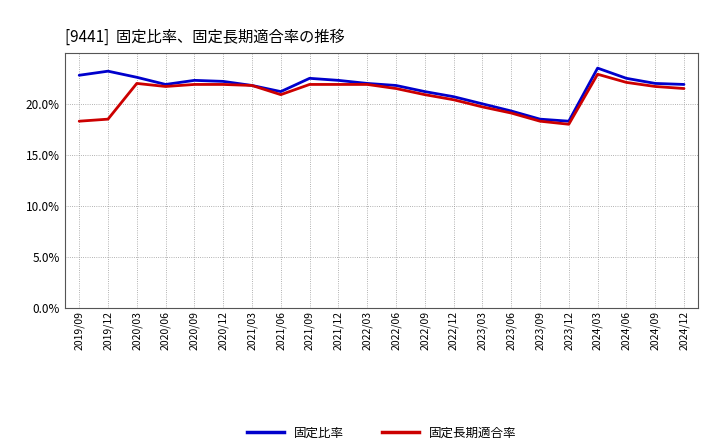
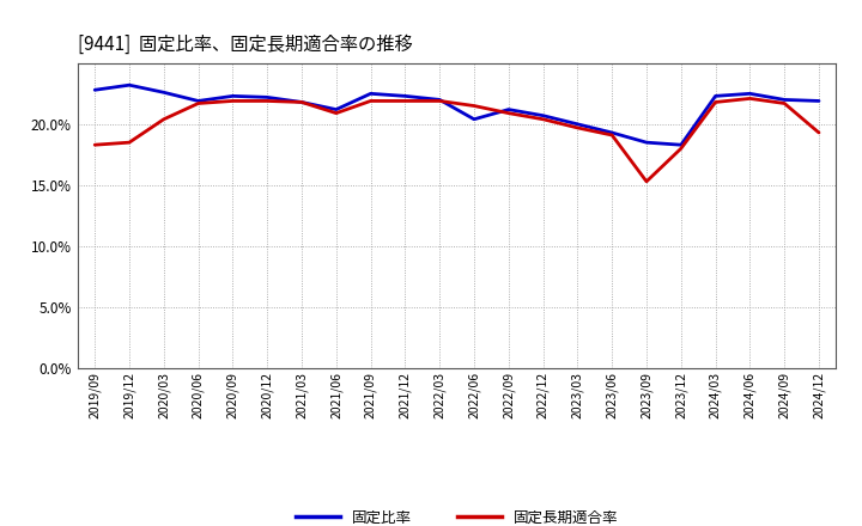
固定長期適合率/2020/03: 22.0% -> 20.4%
固定比率/2022/06: 21.8% -> 20.4%
固定長期適合率/2023/09: 18.3% -> 15.3%
固定比率/2024/03: 23.5% -> 22.3%
固定長期適合率/2024/03: 22.9% -> 21.8%
固定長期適合率/2024/12: 21.5% -> 19.3%
